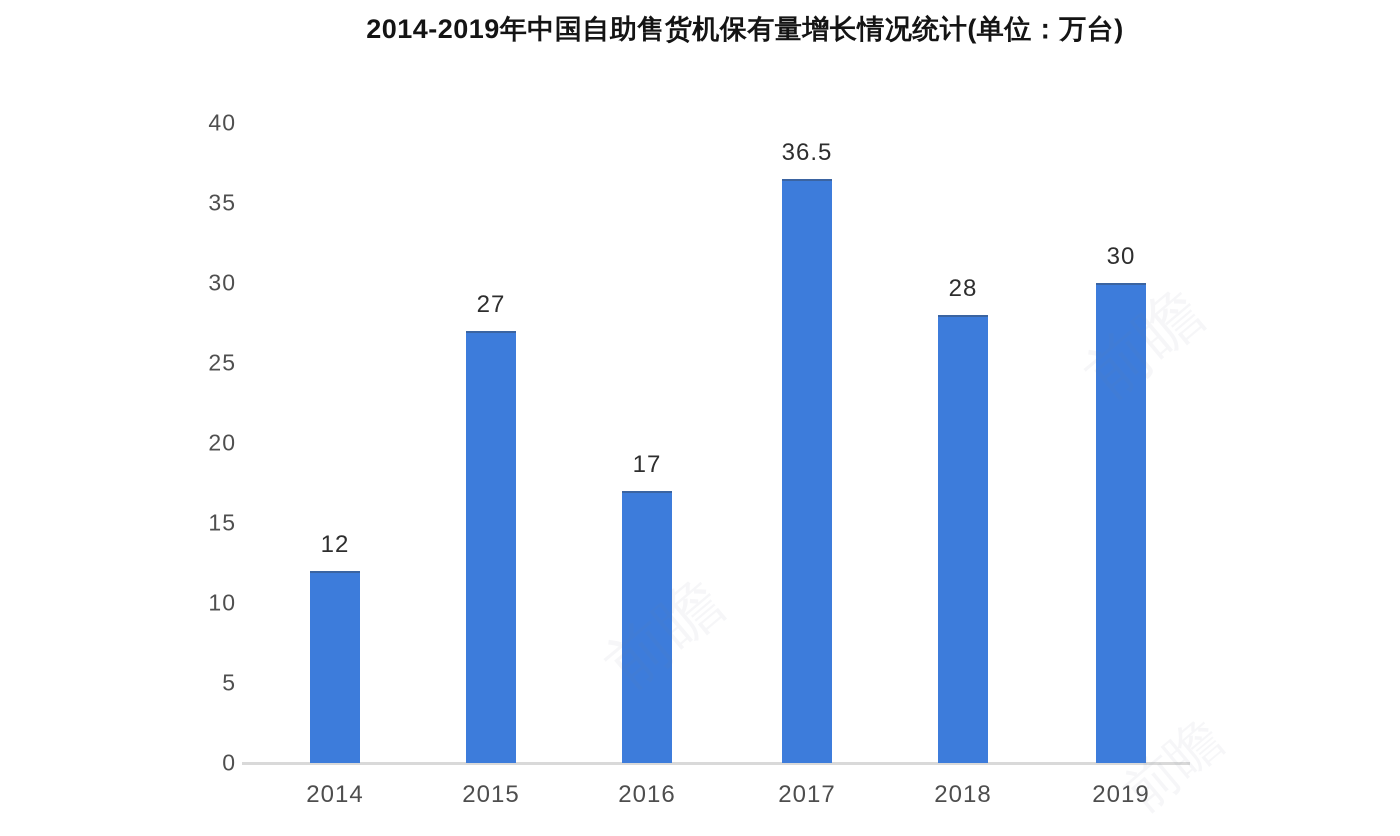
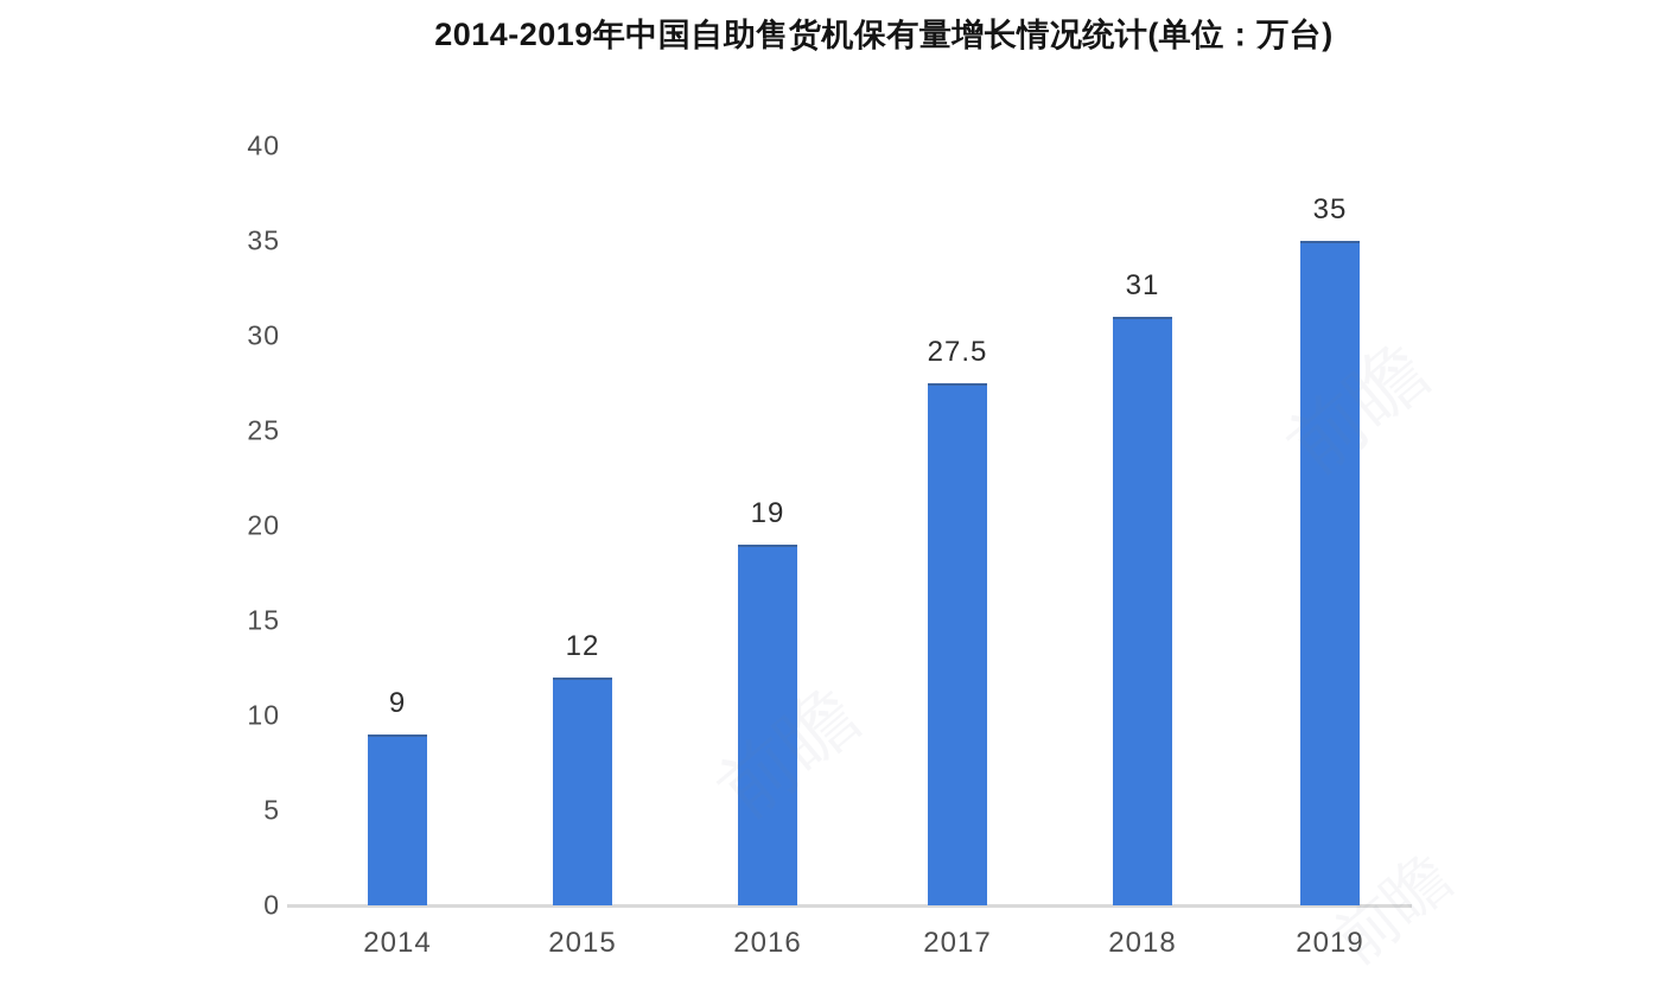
2014: 12 -> 9
2015: 27 -> 12
2016: 17 -> 19
2017: 36.5 -> 27.5
2018: 28 -> 31
2019: 30 -> 35
